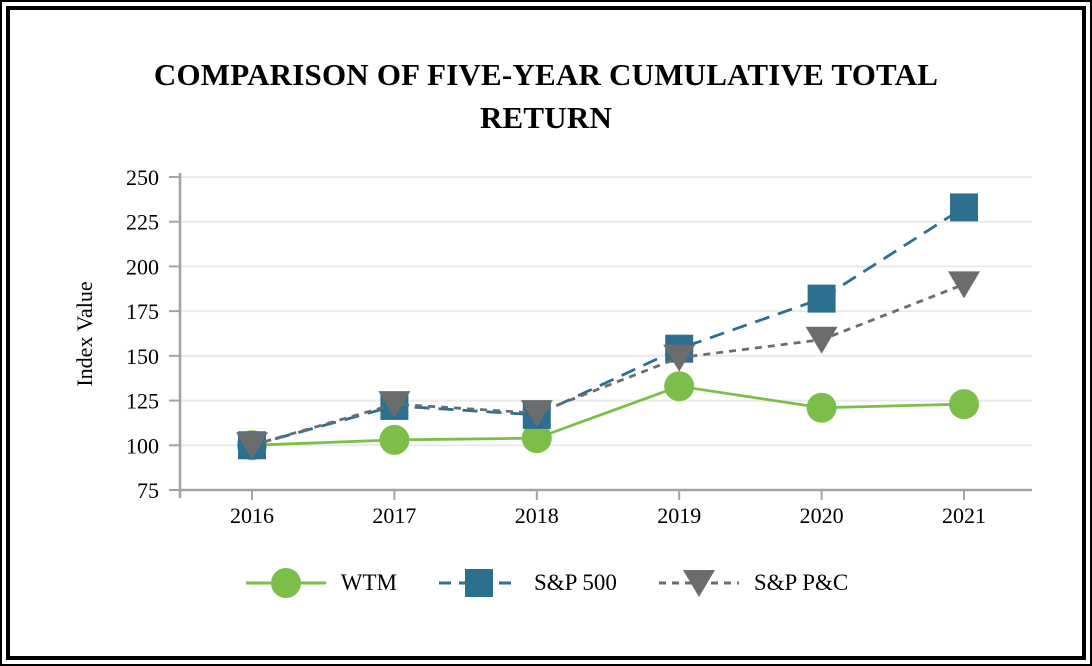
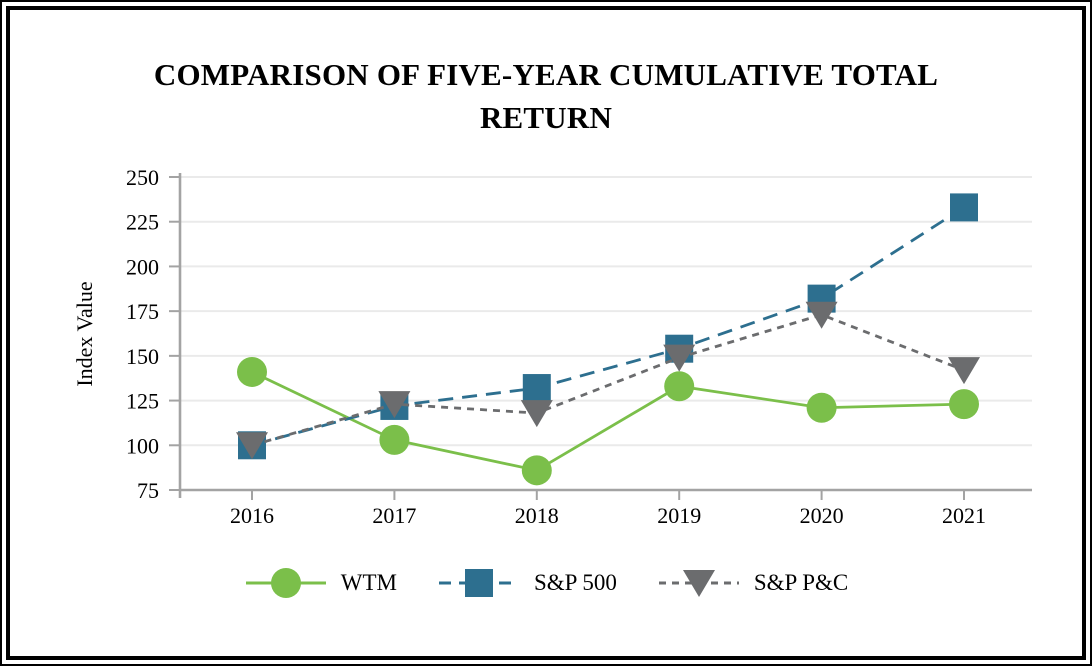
WTM/2016: 100 -> 141
WTM/2018: 104 -> 86
S&P 500/2018: 117 -> 132
S&P P&C/2020: 159 -> 173
S&P P&C/2021: 190 -> 142
